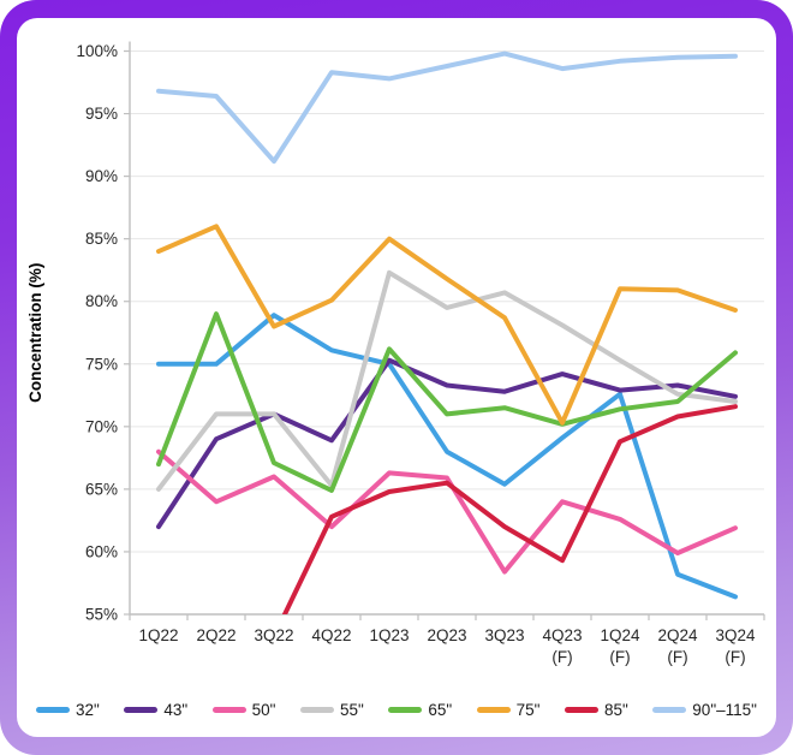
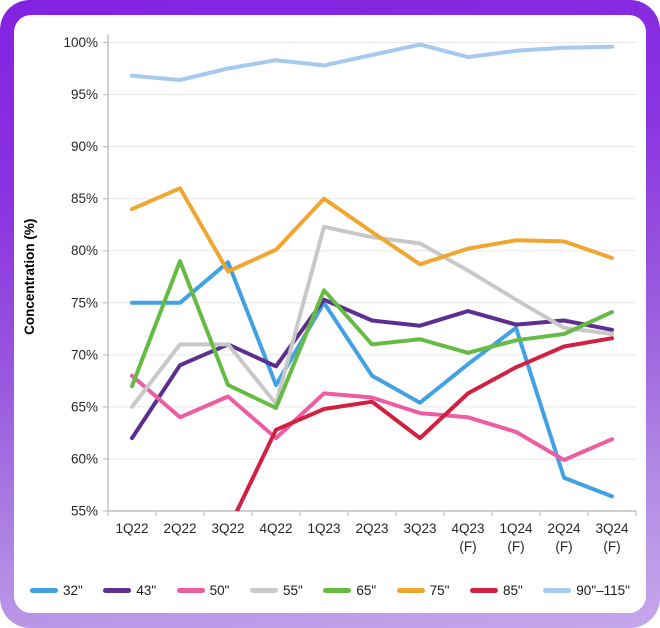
90"–115"/3Q22: 91.2% -> 97.5%
32"/4Q22: 76.1% -> 67.1%
55"/2Q23: 79.5% -> 81.3%
50"/3Q23: 58.4% -> 64.4%
75"/4Q23: 70.3% -> 80.2%
85"/4Q23: 59.3% -> 66.3%
65"/3Q24: 75.9% -> 74.1%
